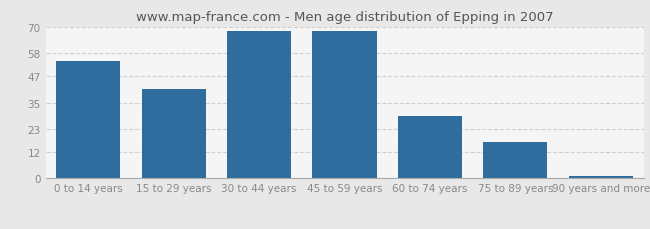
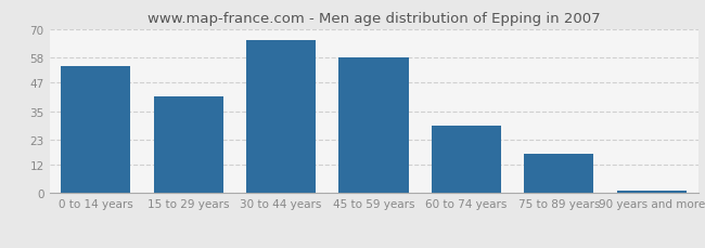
30 to 44 years: 68 -> 65
45 to 59 years: 68 -> 58
